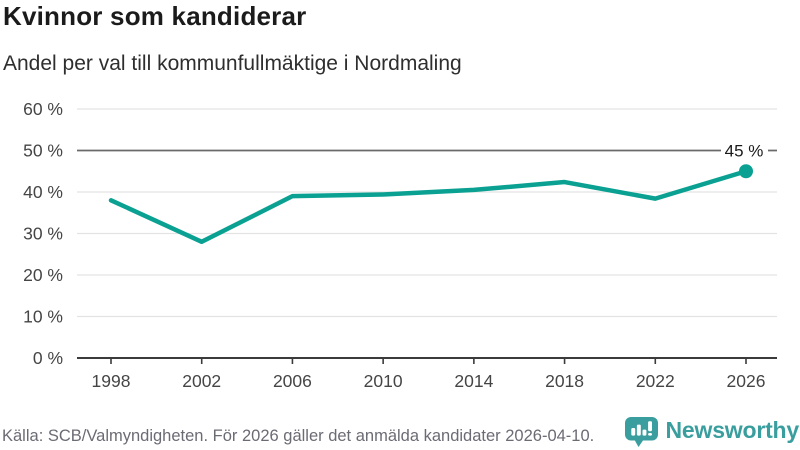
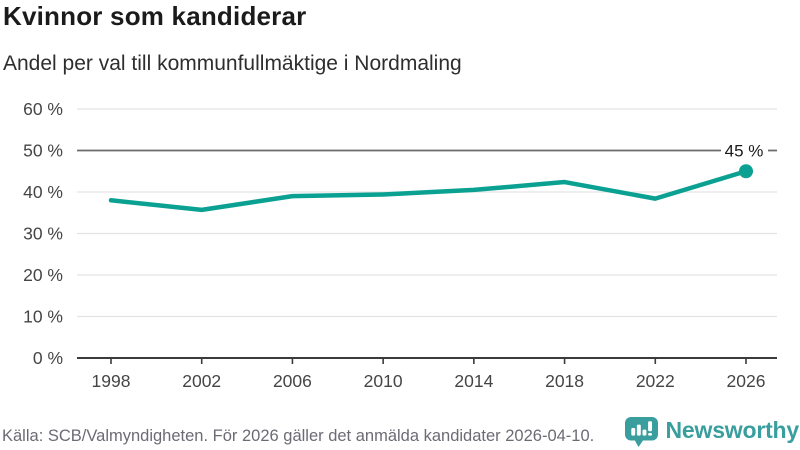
2002: 28% -> 36%
